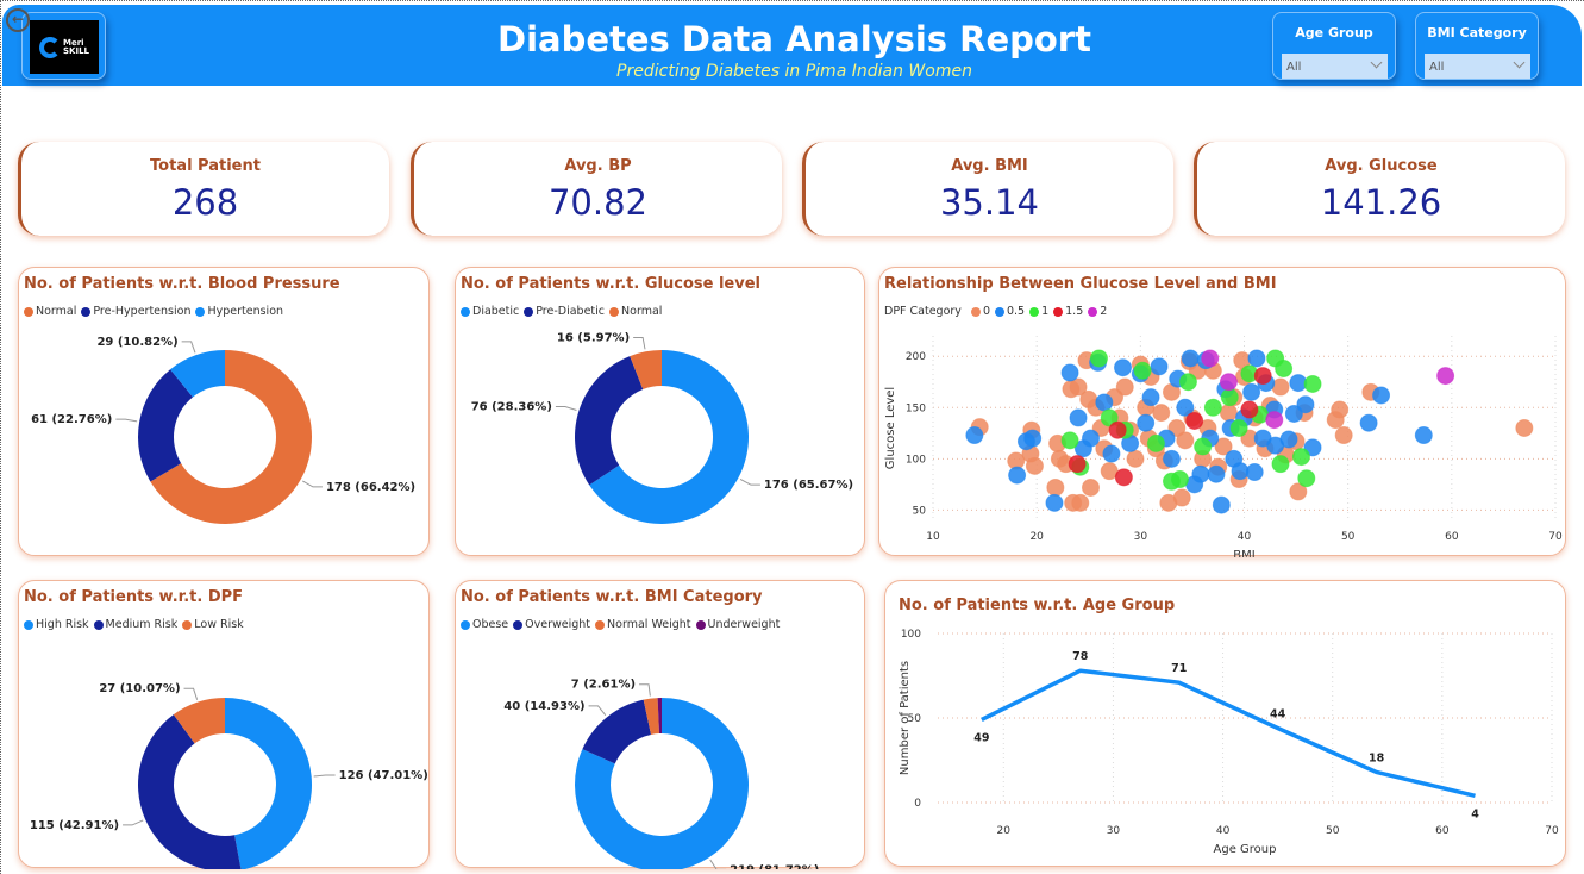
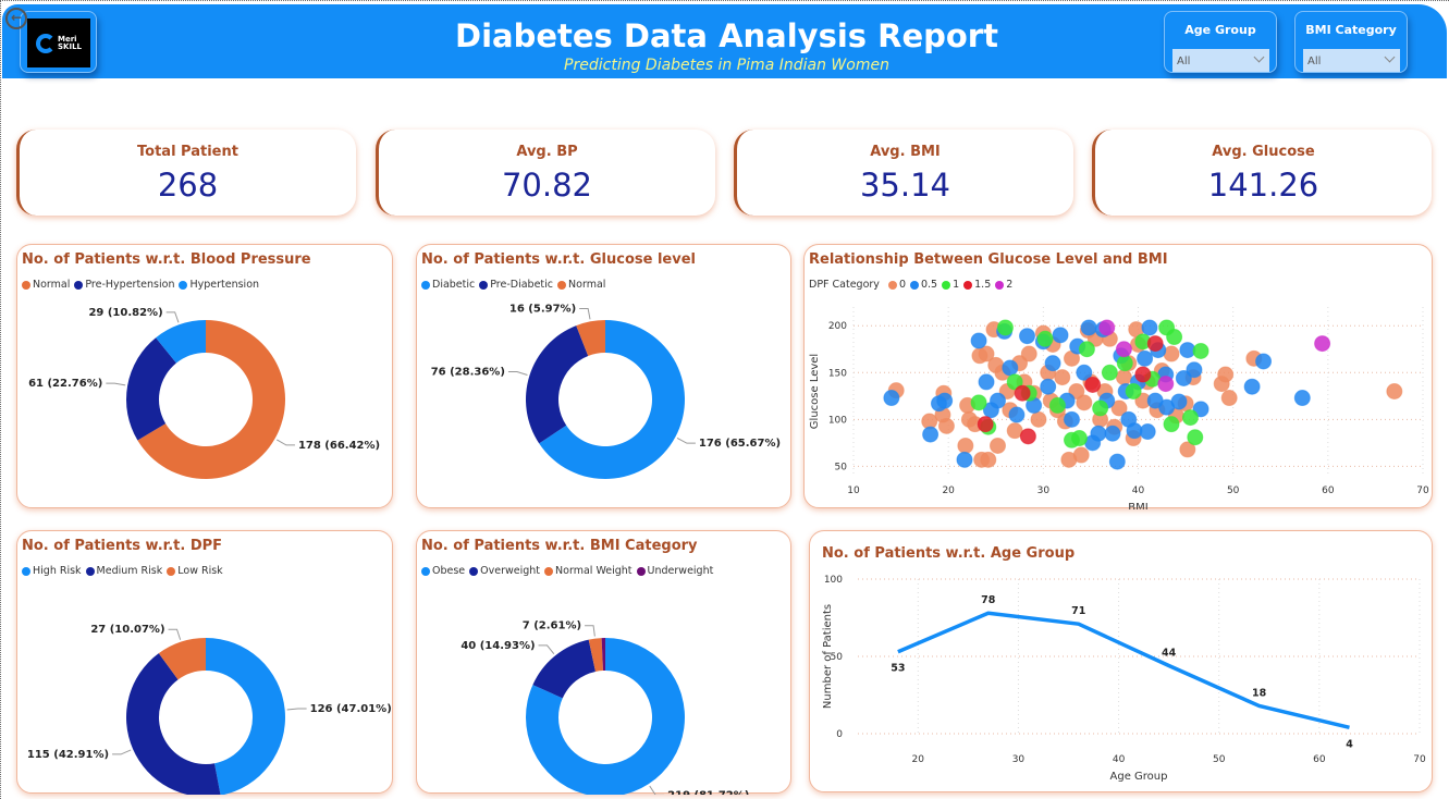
No. of Patients w.r.t. Age Group/18: 49 -> 53
